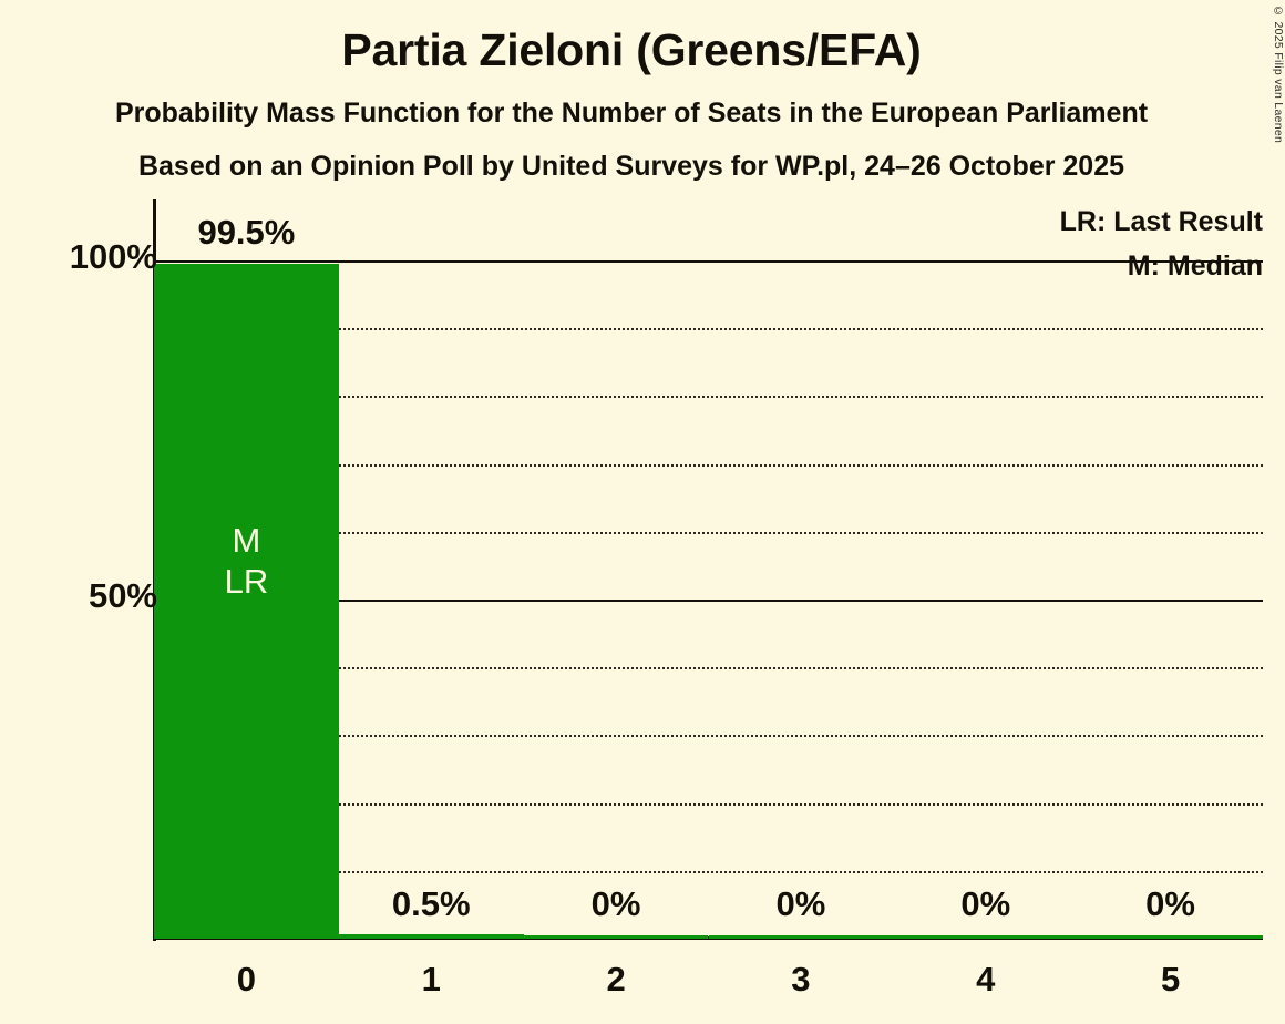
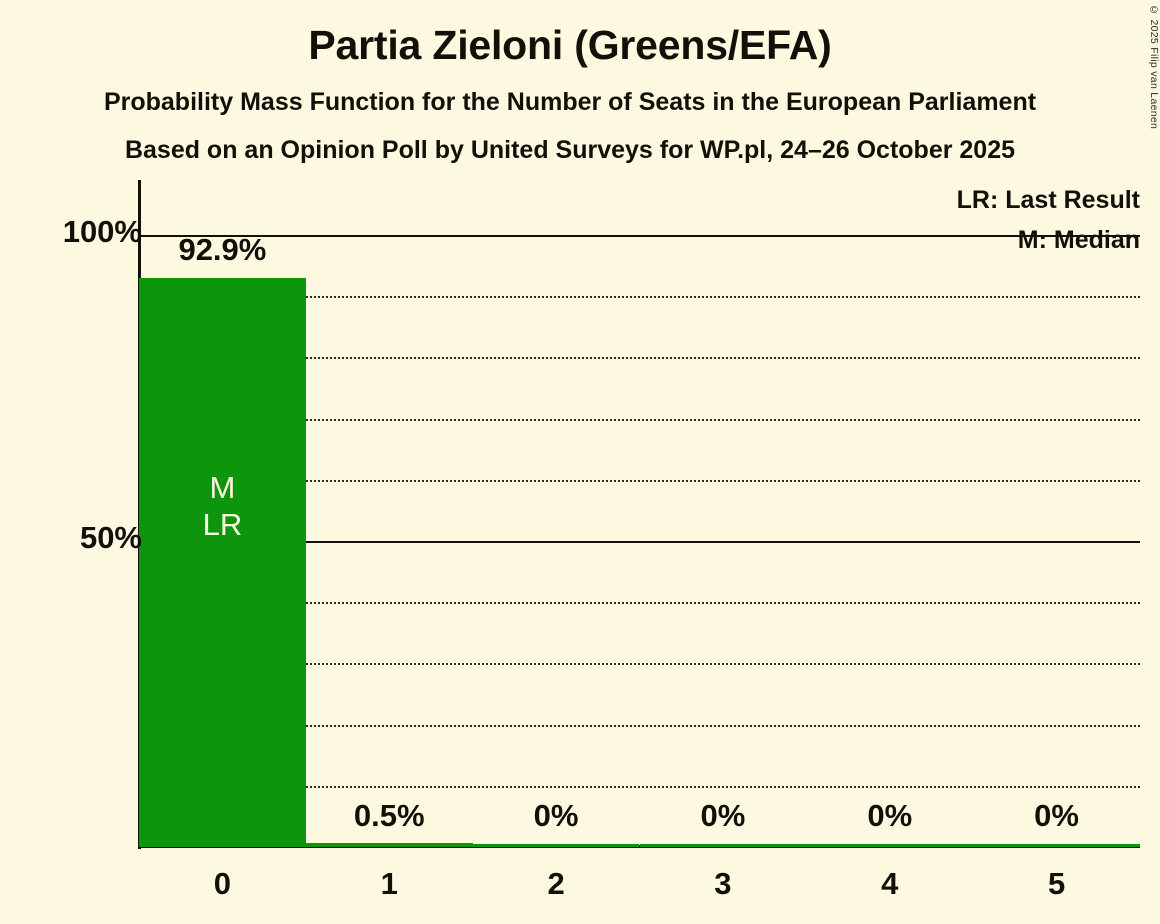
0: 99.5% -> 92.9%
